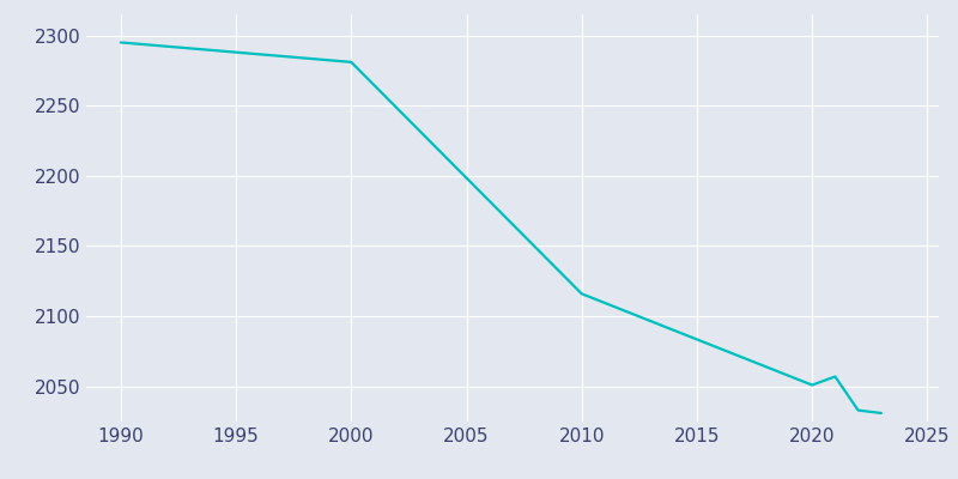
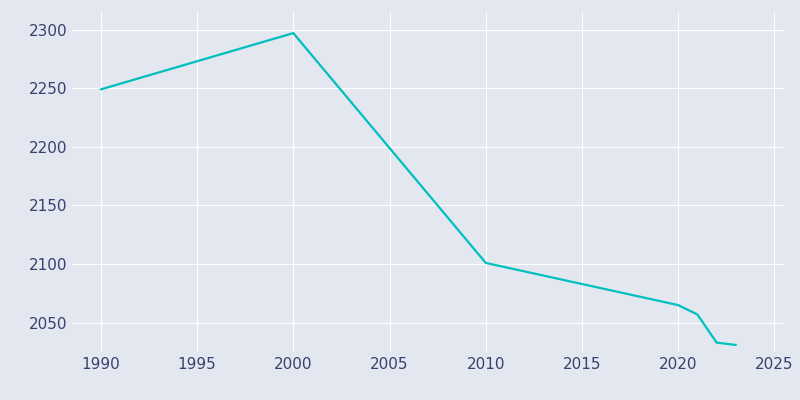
1990: 2295 -> 2249
2000: 2281 -> 2297
2010: 2116 -> 2101
2020: 2051 -> 2065
